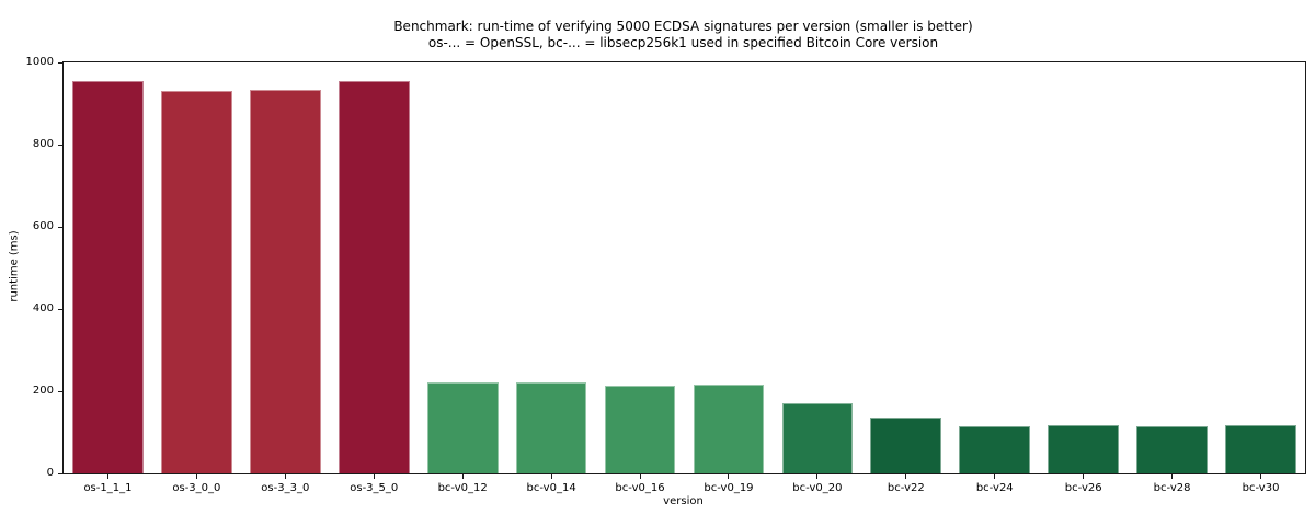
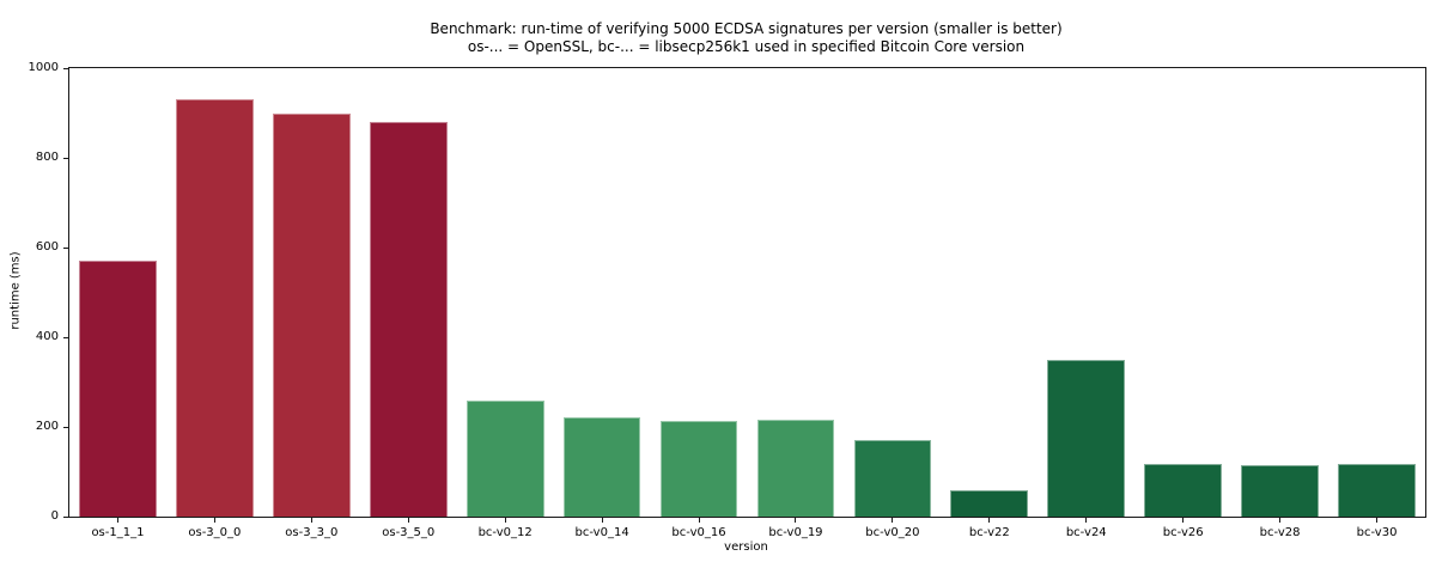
os-1_1_1: 960 -> 570
os-3_3_0: 930 -> 900
os-3_5_0: 950 -> 880
bc-v0_12: 220 -> 260
bc-v22: 140 -> 60
bc-v24: 120 -> 350
